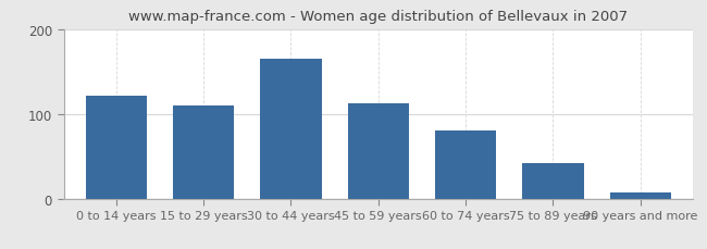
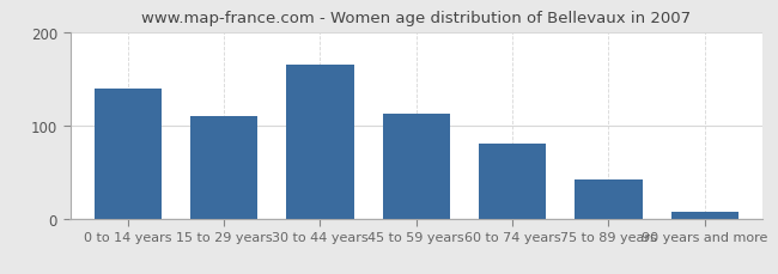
0 to 14 years: 122 -> 140
